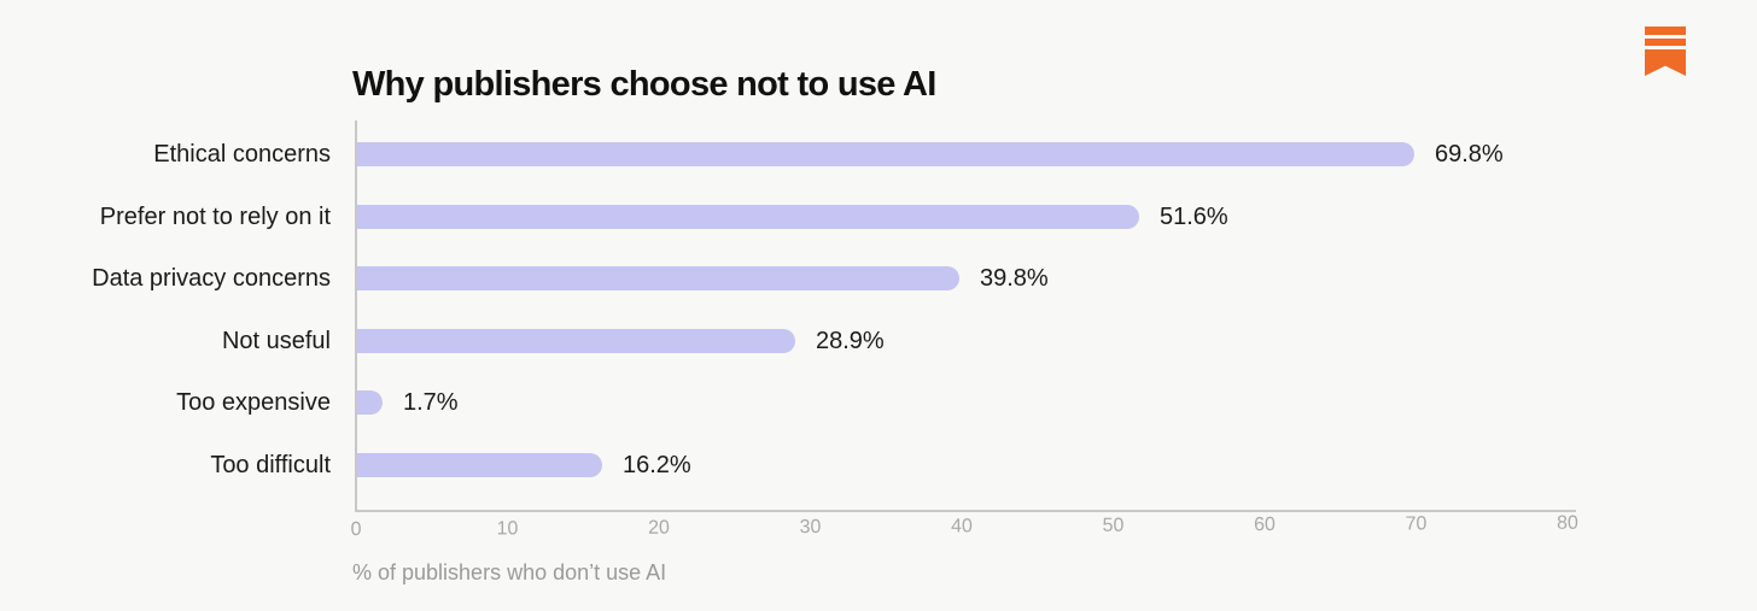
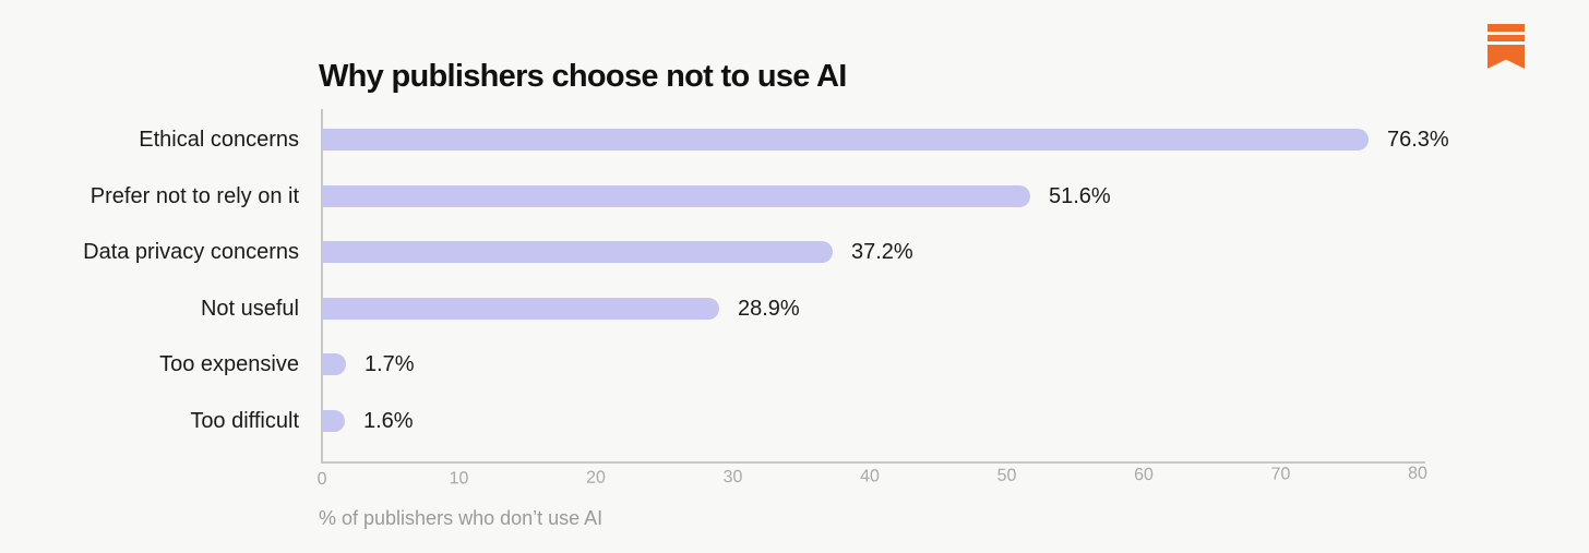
Ethical concerns: 69.8% -> 76.3%
Data privacy concerns: 39.8% -> 37.2%
Too difficult: 16.2% -> 1.6%
